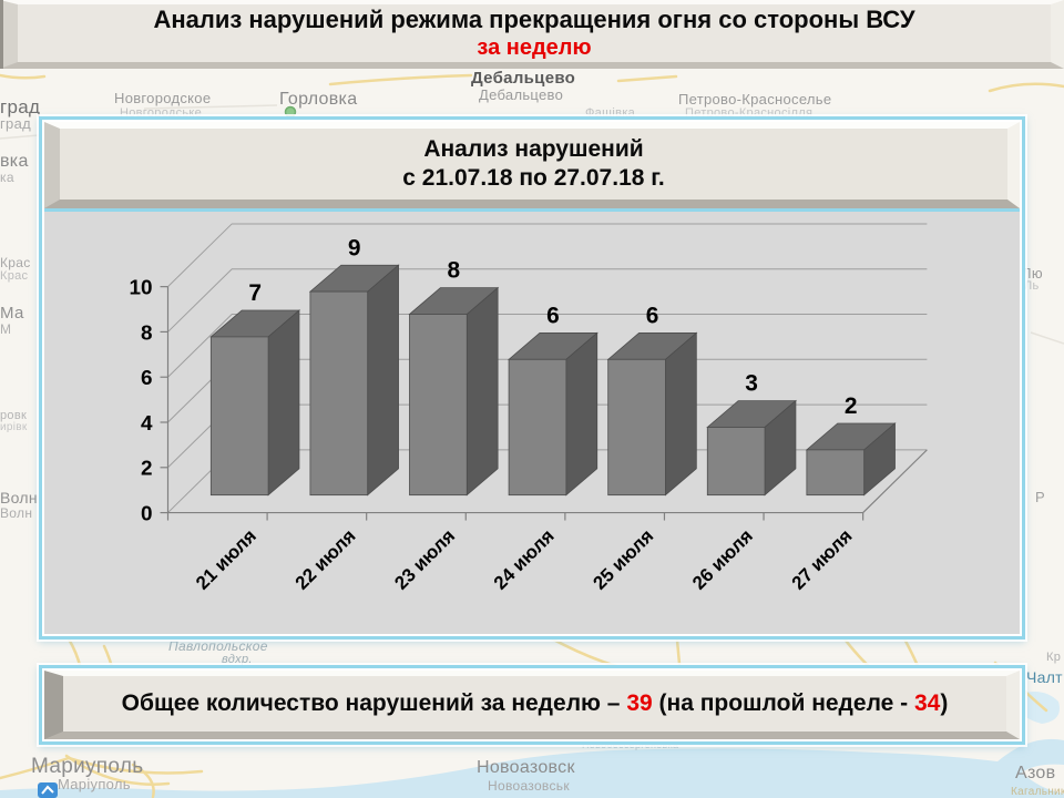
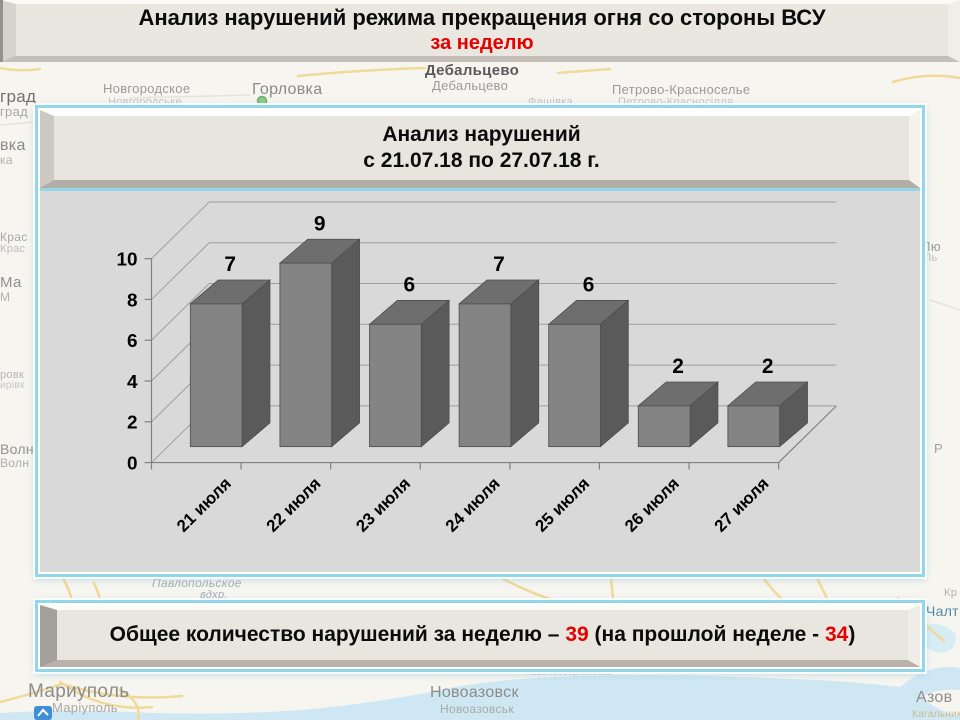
23 июля: 8 -> 6
24 июля: 6 -> 7
26 июля: 3 -> 2
